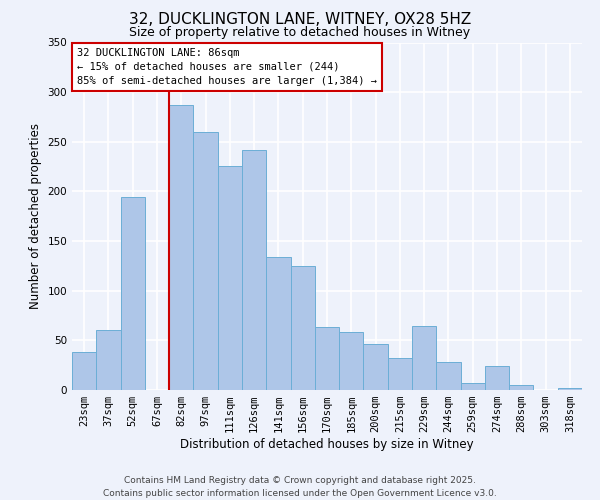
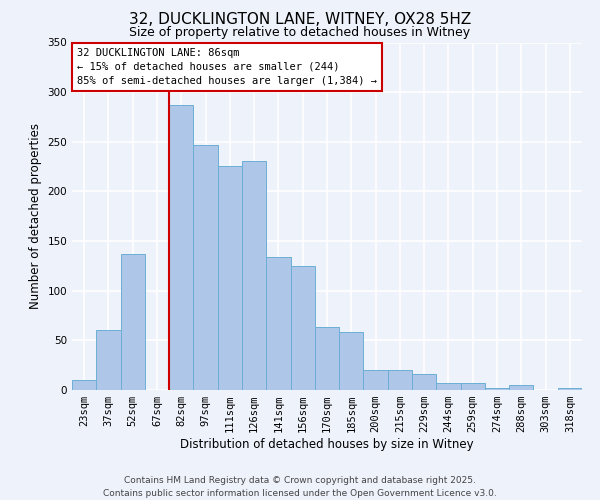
23sqm: 38 -> 10
52sqm: 194 -> 137
97sqm: 260 -> 247
126sqm: 242 -> 231
200sqm: 46 -> 20
215sqm: 32 -> 20
229sqm: 64 -> 16
244sqm: 28 -> 7
274sqm: 24 -> 2
